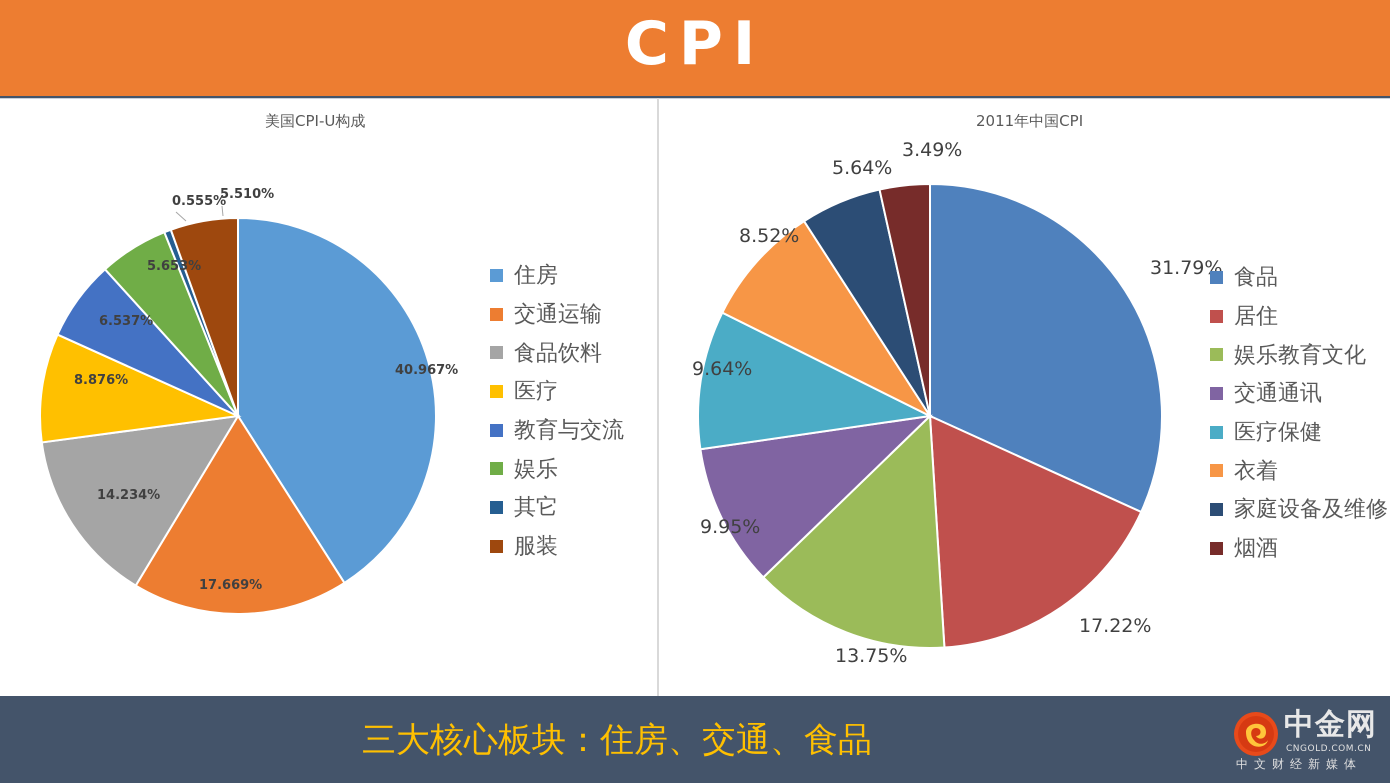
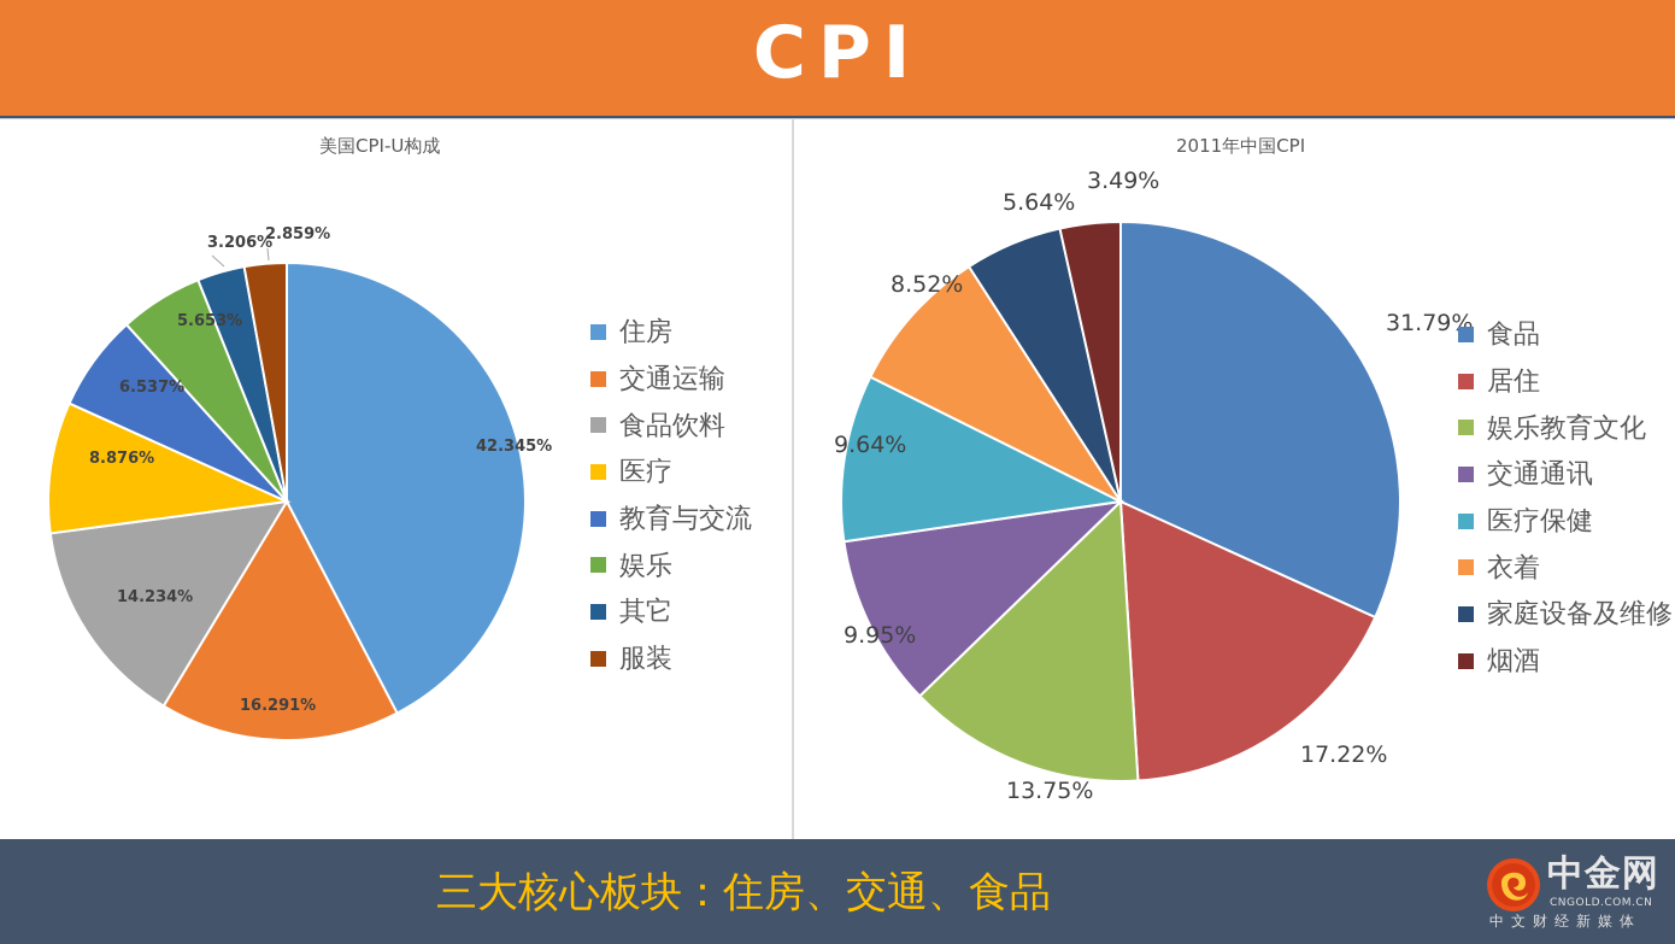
美国CPI-U构成/住房: 40.967% -> 42.345%
美国CPI-U构成/交通运输: 17.669% -> 16.291%
美国CPI-U构成/其它: 0.555% -> 3.206%
美国CPI-U构成/服装: 5.510% -> 2.859%
